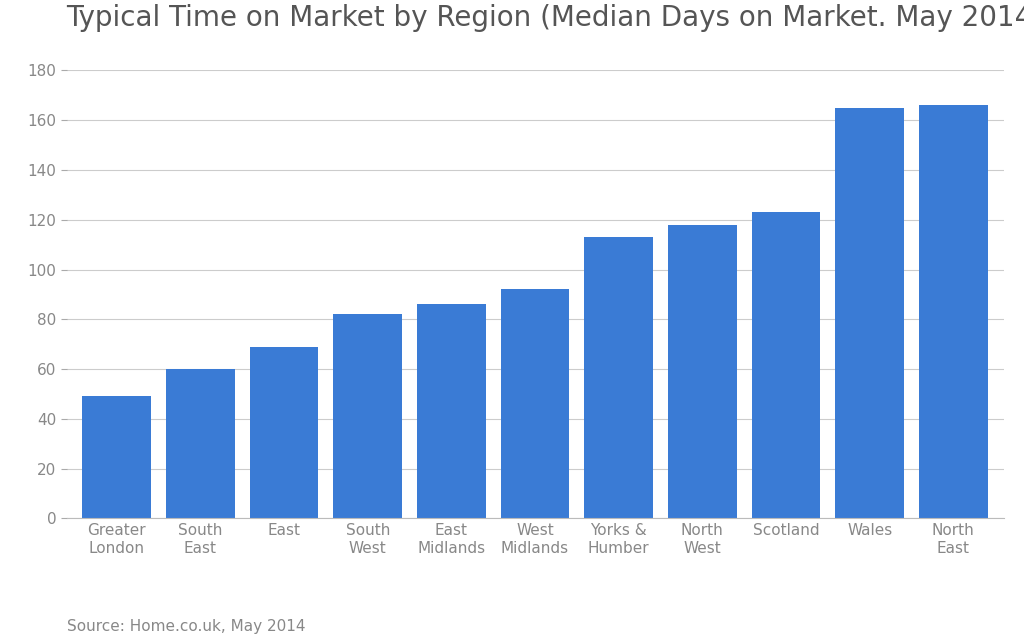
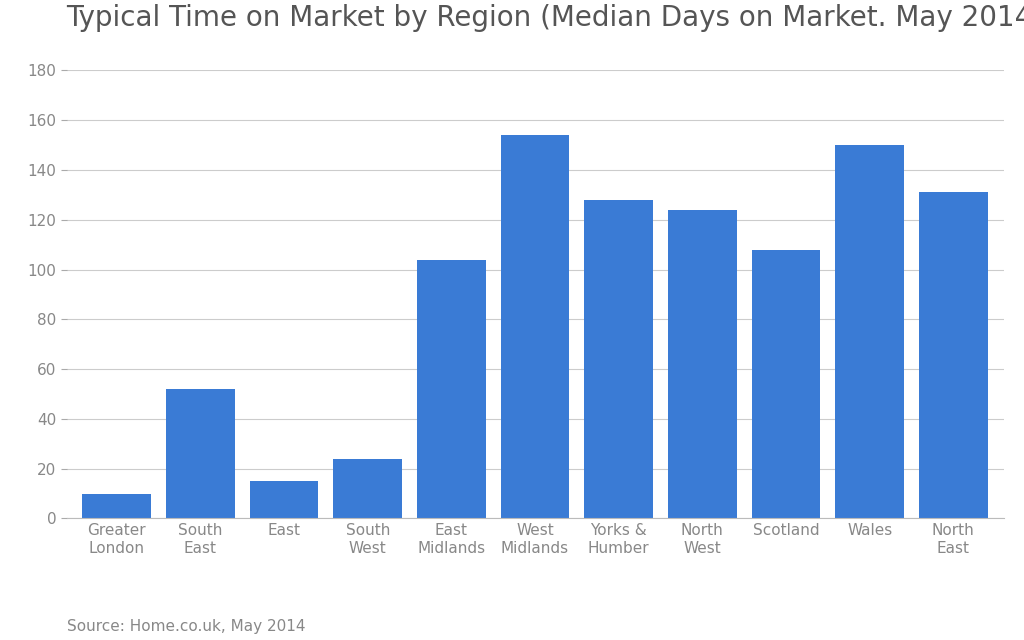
Greater London: 49 -> 10
South East: 60 -> 52
East: 69 -> 15
South West: 82 -> 24
East Midlands: 86 -> 104
West Midlands: 92 -> 154
Yorks & Humber: 113 -> 128
North West: 118 -> 124
Scotland: 123 -> 108
Wales: 165 -> 150
North East: 166 -> 131
